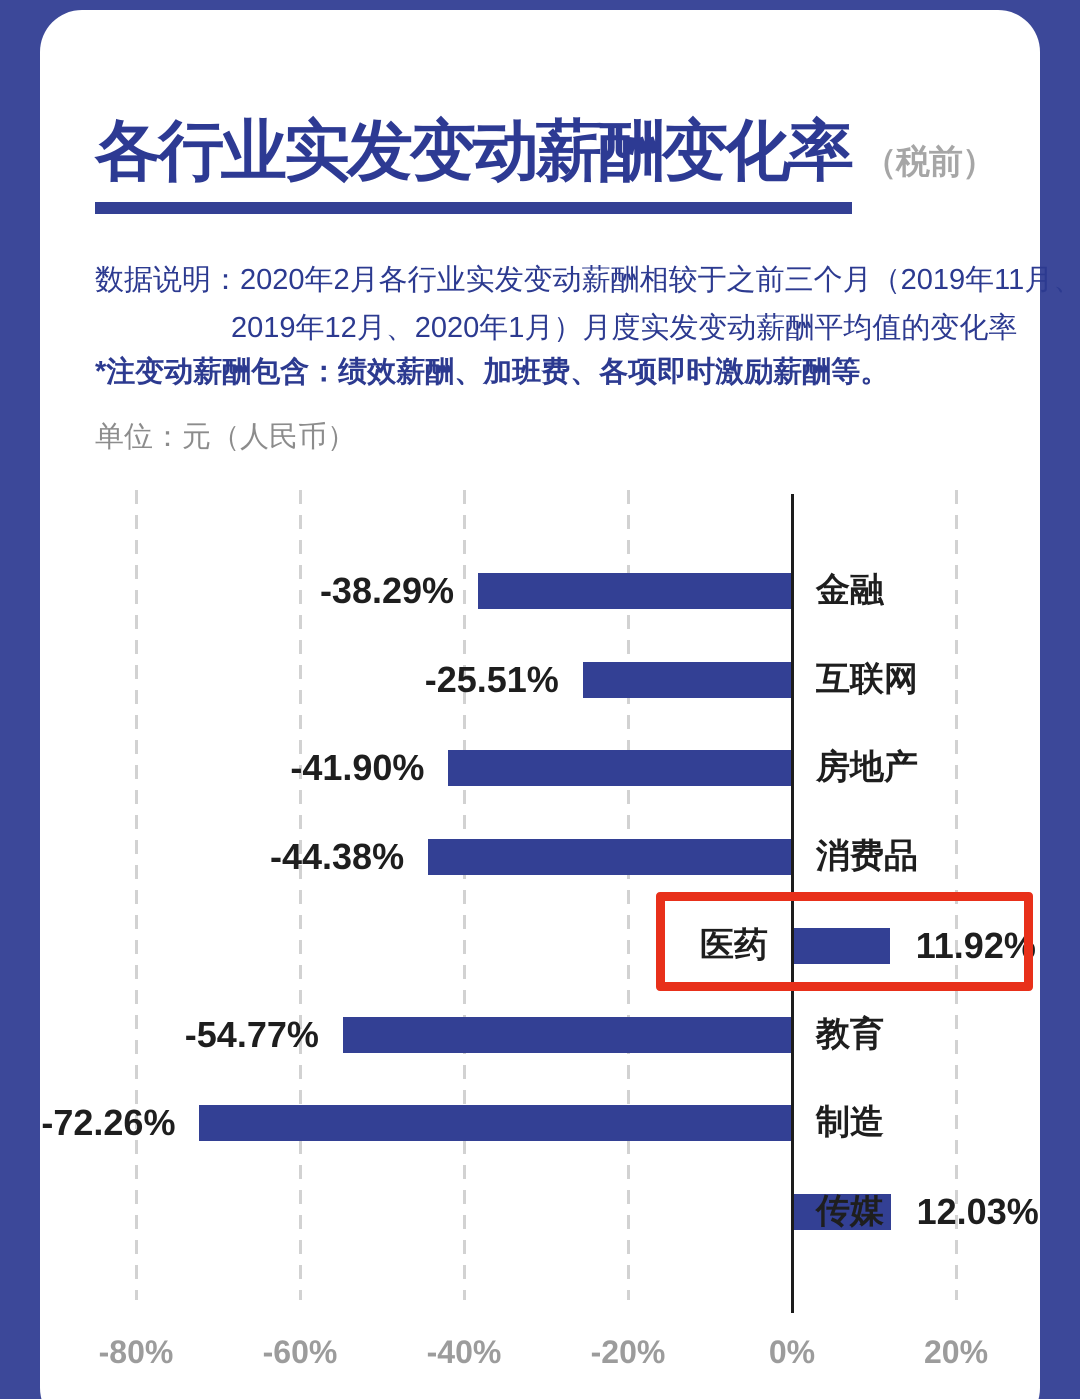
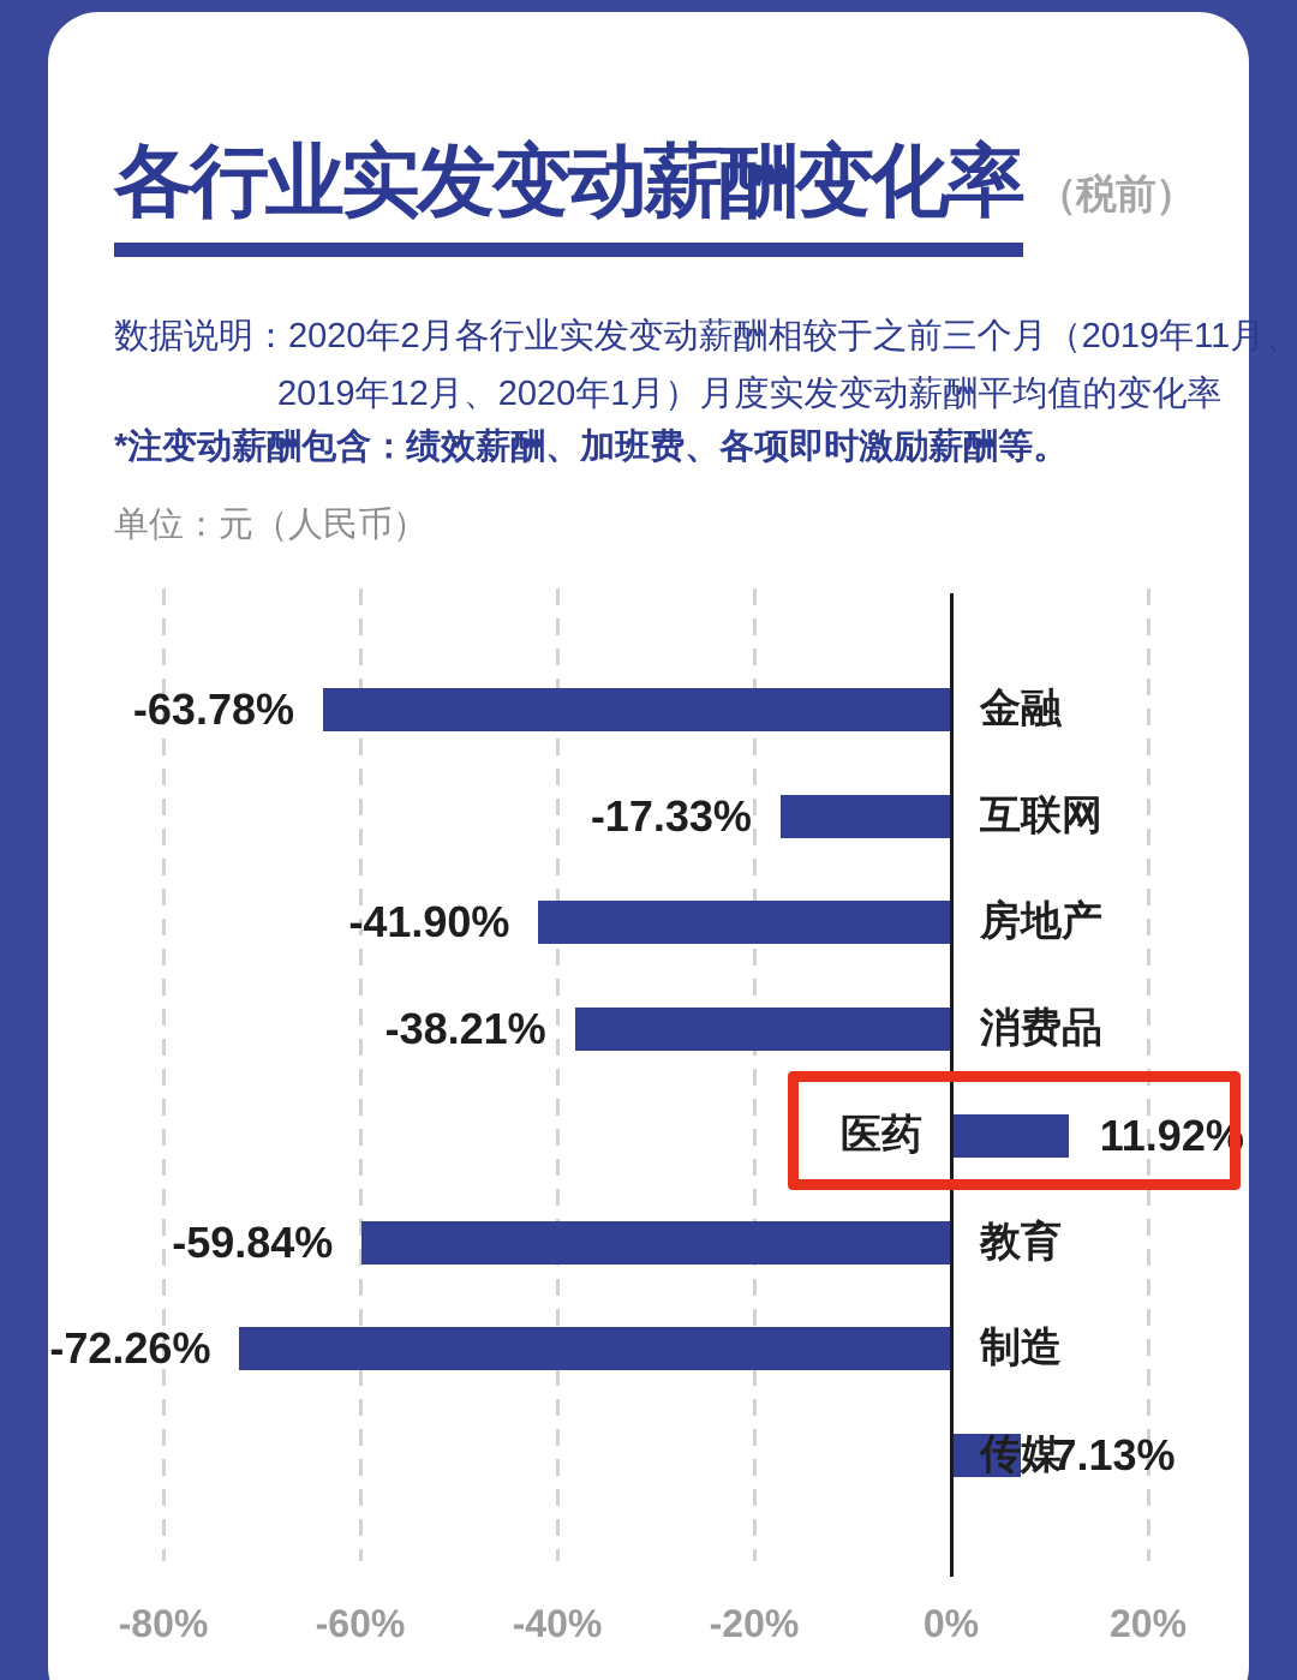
金融: -38.29% -> -63.78%
互联网: -25.51% -> -17.33%
消费品: -44.38% -> -38.21%
教育: -54.77% -> -59.84%
传媒: 12.03% -> 7.13%
